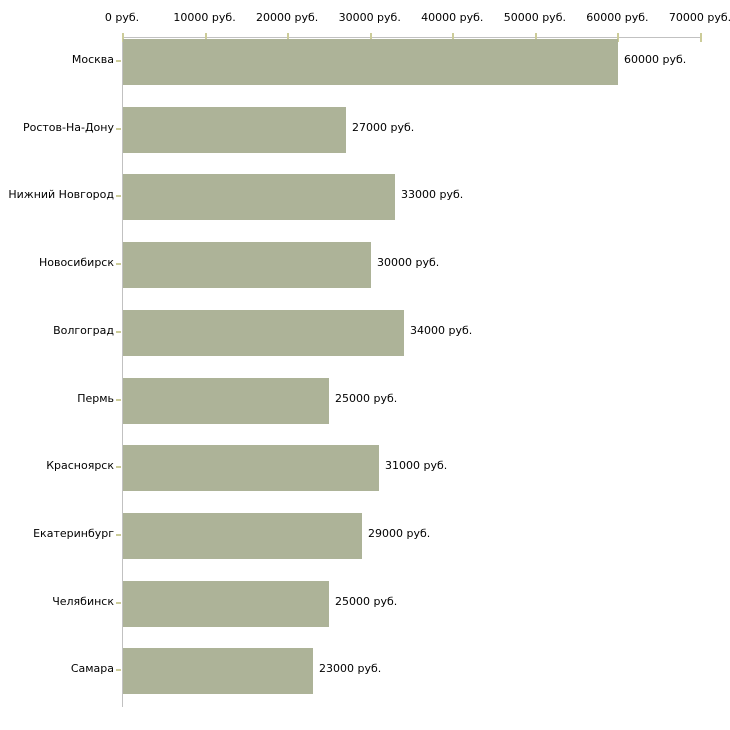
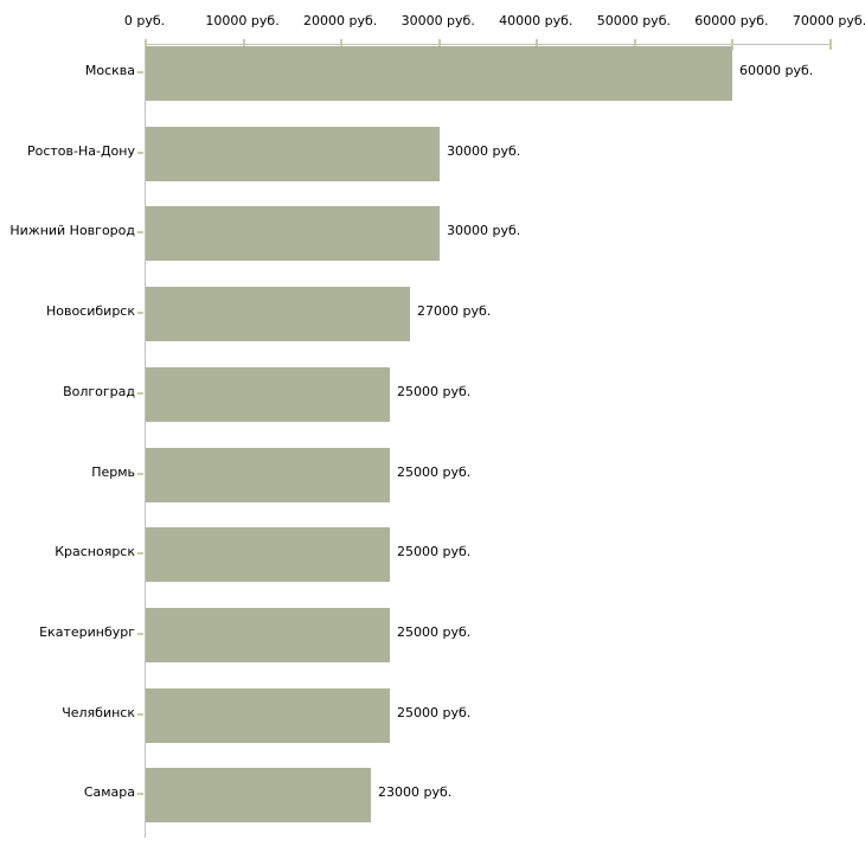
Ростов-На-Дону: 27000 -> 30000
Нижний Новгород: 33000 -> 30000
Новосибирск: 30000 -> 27000
Волгоград: 34000 -> 25000
Красноярск: 31000 -> 25000
Екатеринбург: 29000 -> 25000
